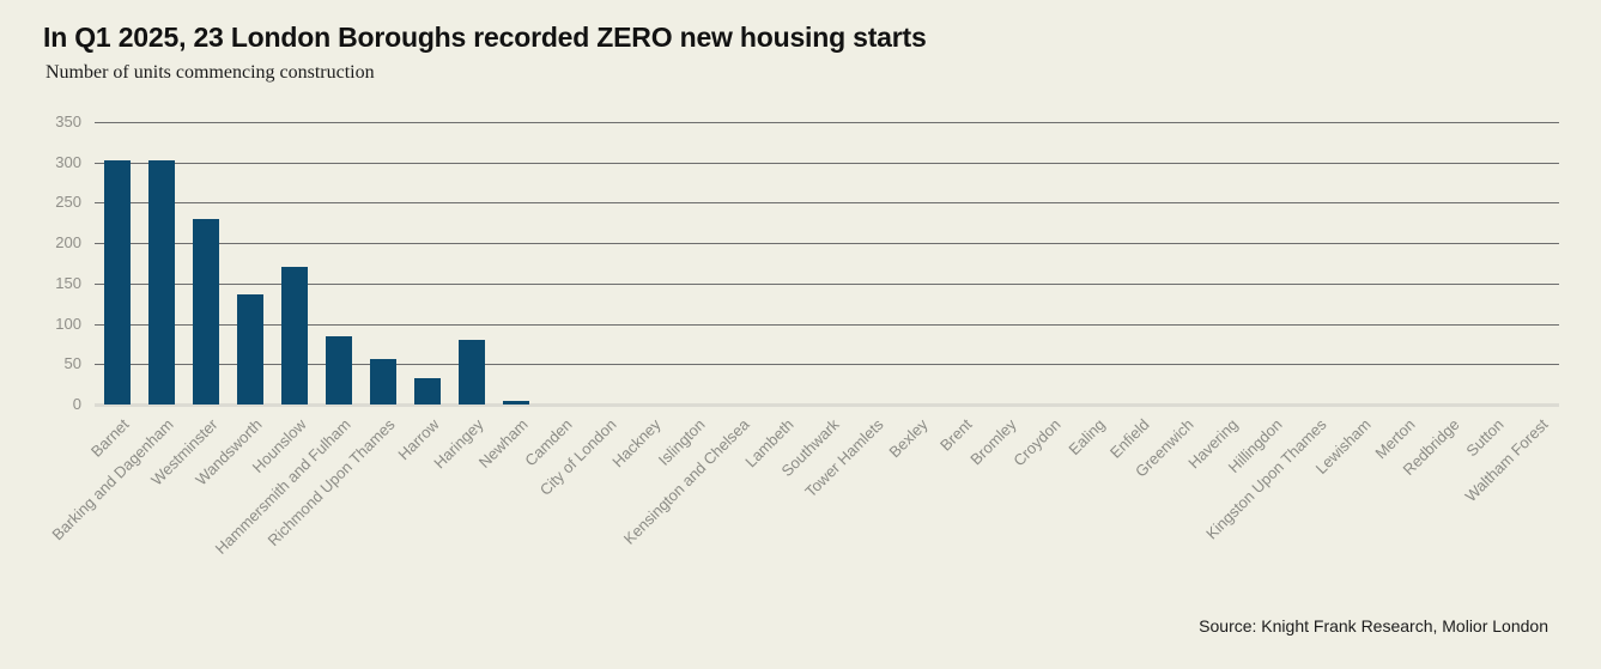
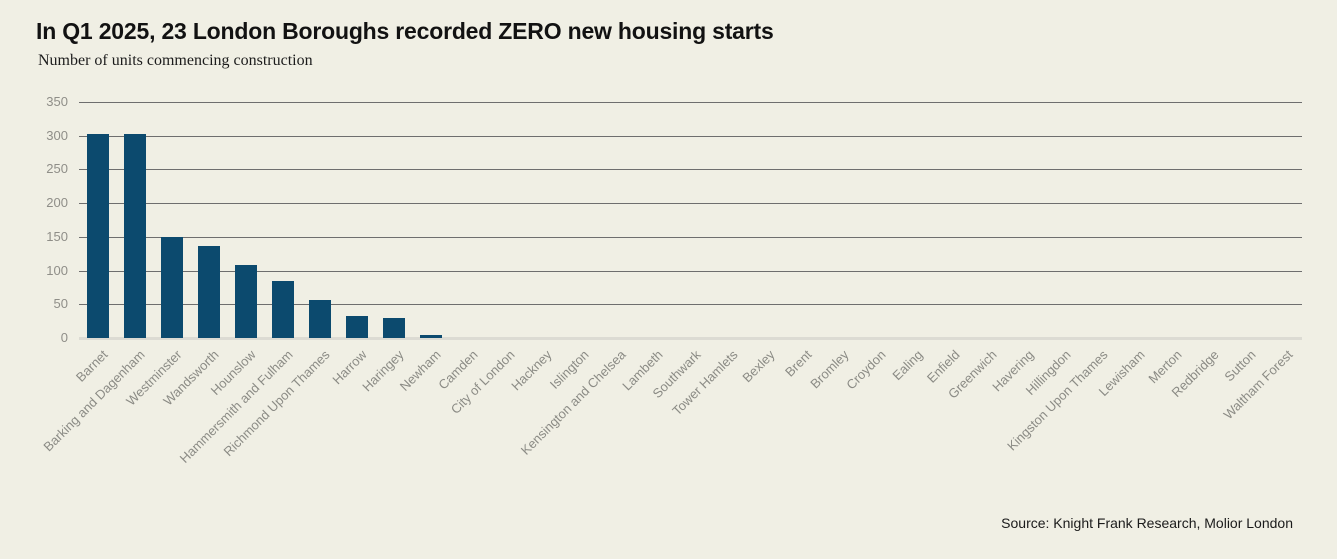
Westminster: 230 -> 150
Hounslow: 170 -> 110
Haringey: 80 -> 30
